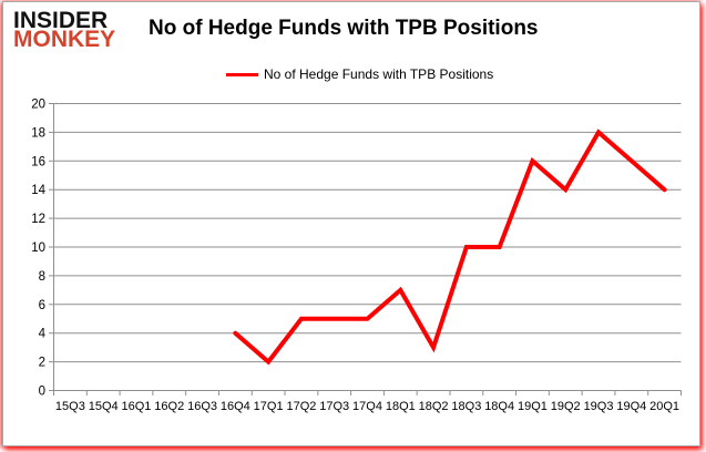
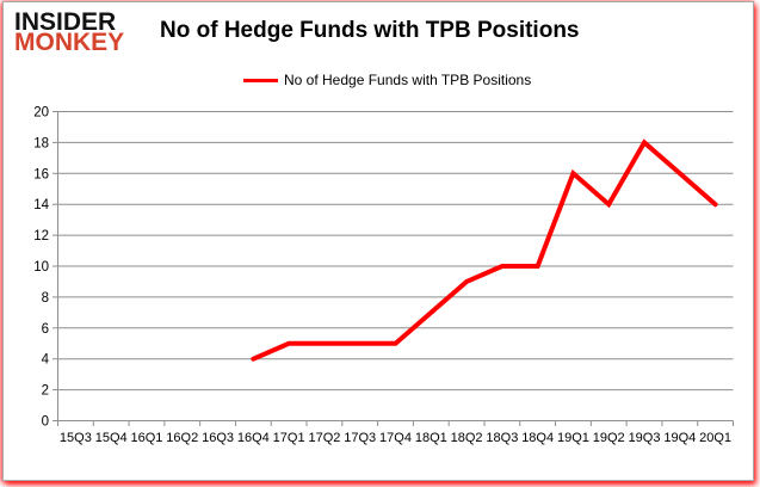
17Q1: 2 -> 5
18Q2: 3 -> 9
